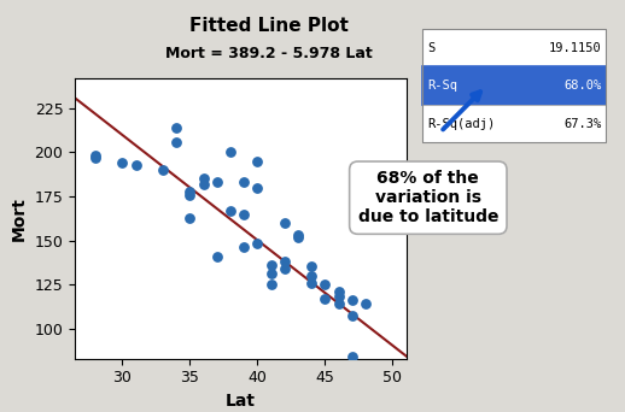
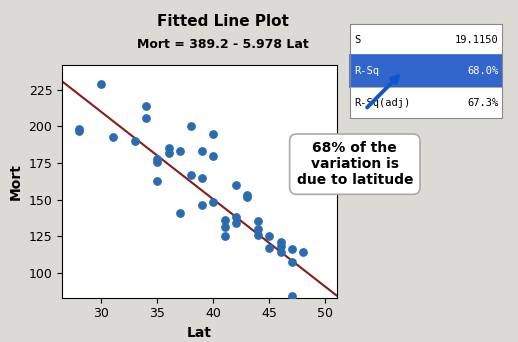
30: 194 -> 229
